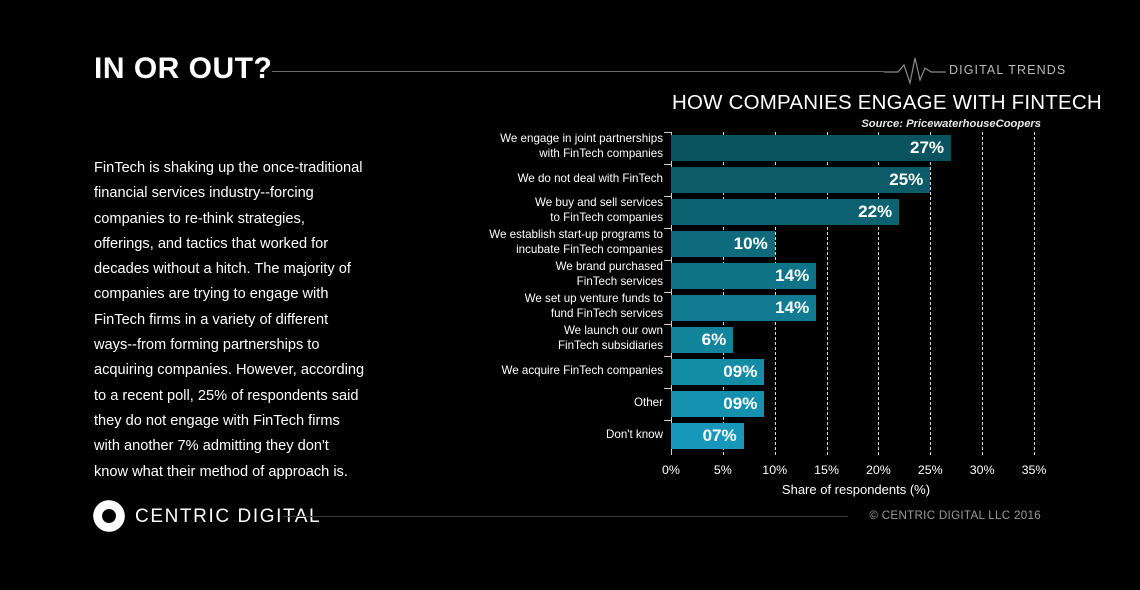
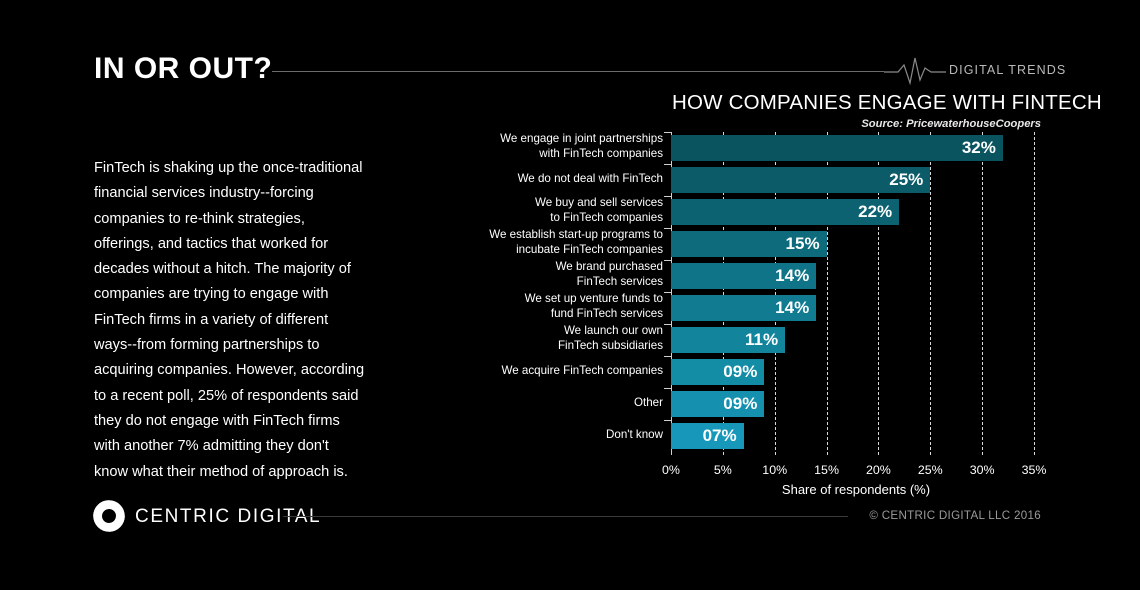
We engage in joint partnerships with FinTech companies: 27% -> 32%
We establish start-up programs to incubate FinTech companies: 10% -> 15%
We launch our own FinTech subsidiaries: 6% -> 11%
